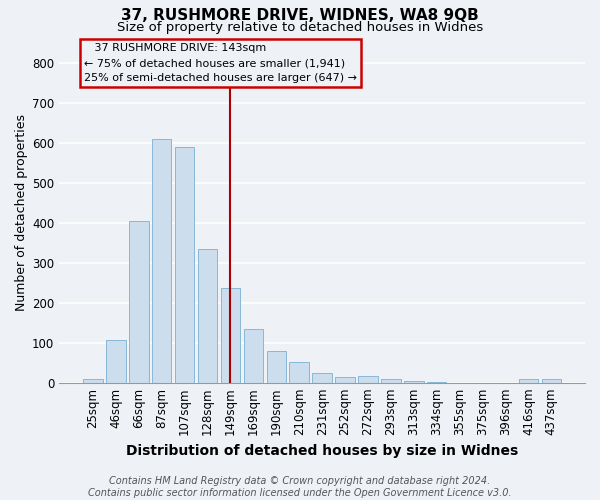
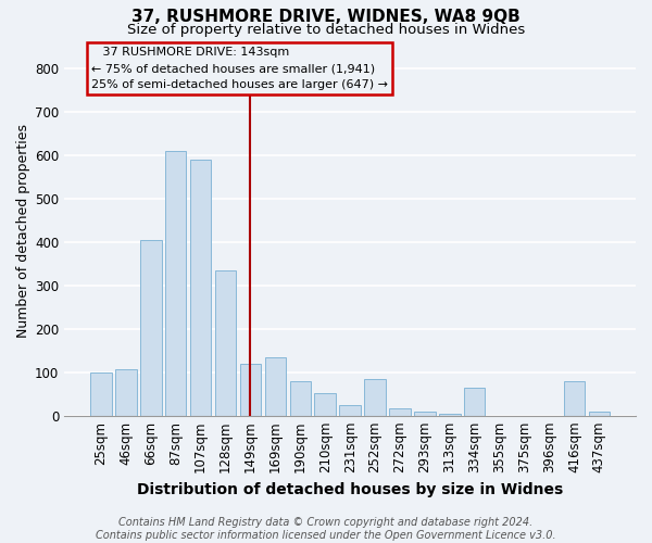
25sqm: 8 -> 100
149sqm: 237 -> 120
252sqm: 15 -> 85
334sqm: 2 -> 65
416sqm: 8 -> 80
